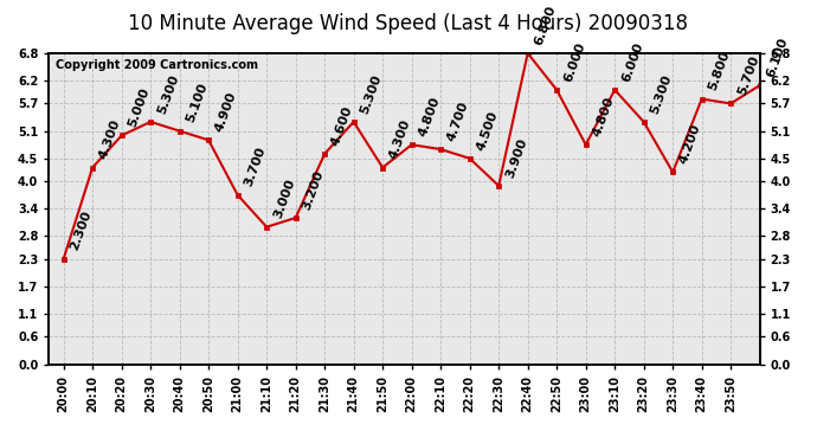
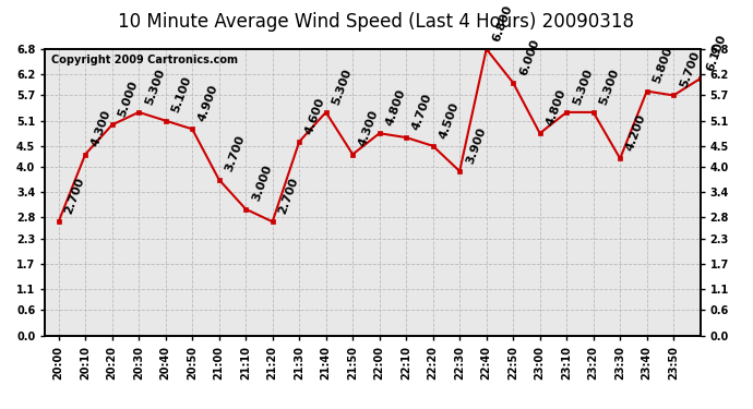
20:00: 2.300 -> 2.700
21:20: 3.200 -> 2.700
23:10: 6.000 -> 5.300
